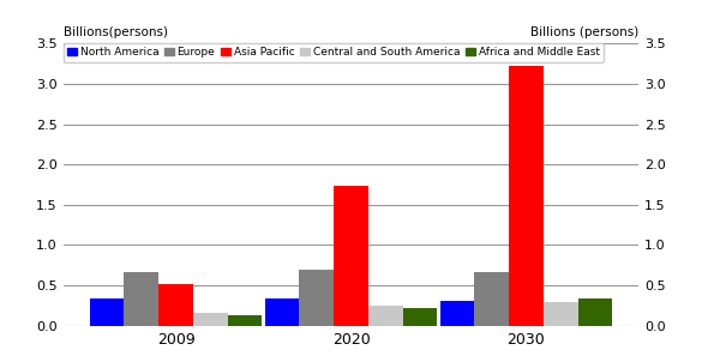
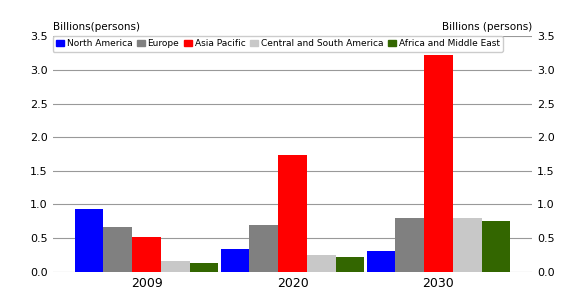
North America/2009: 0.34 -> 0.94
Europe/2030: 0.67 -> 0.80
Central and South America/2030: 0.29 -> 0.80
Africa and Middle East/2030: 0.34 -> 0.76
